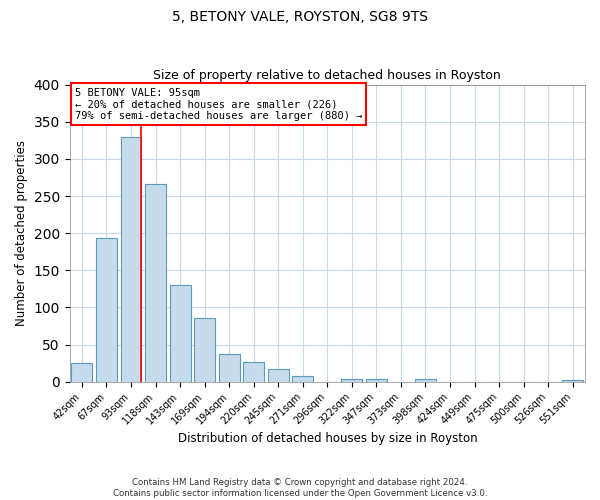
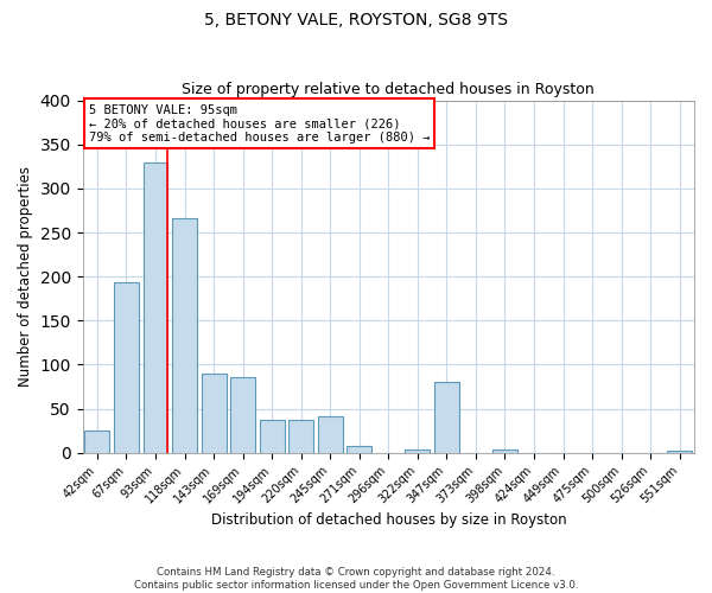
143sqm: 130 -> 90
220sqm: 26 -> 38
245sqm: 17 -> 42
347sqm: 4 -> 80
